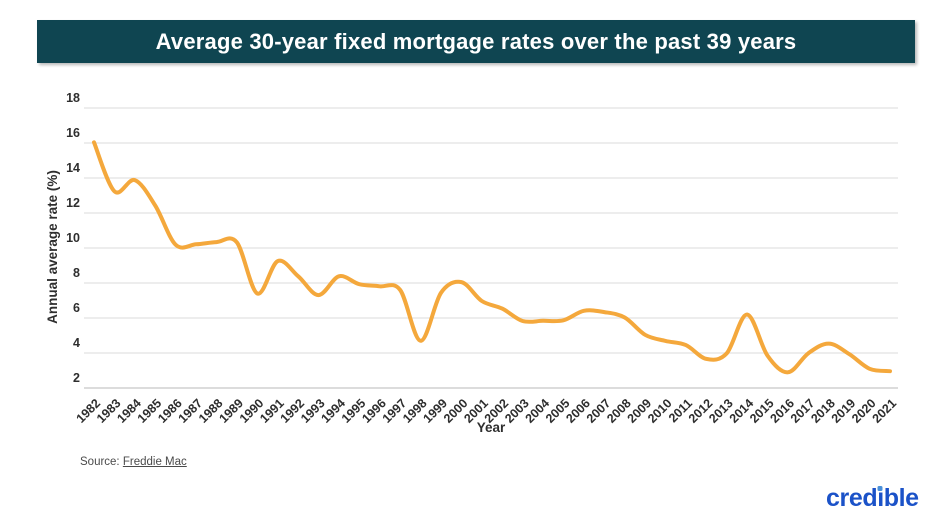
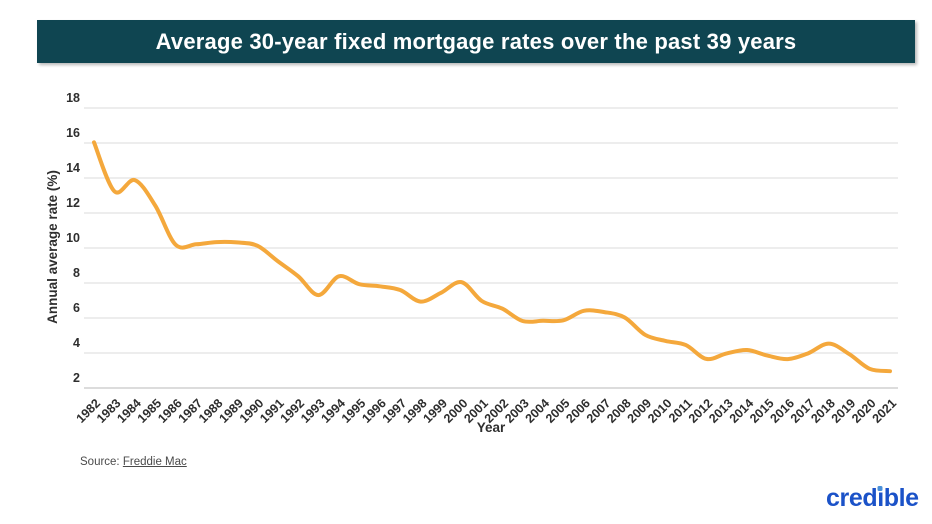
1990: 7.4 -> 10.1
1998: 4.7 -> 6.9
2014: 6.2 -> 4.2
2016: 2.9 -> 3.6
